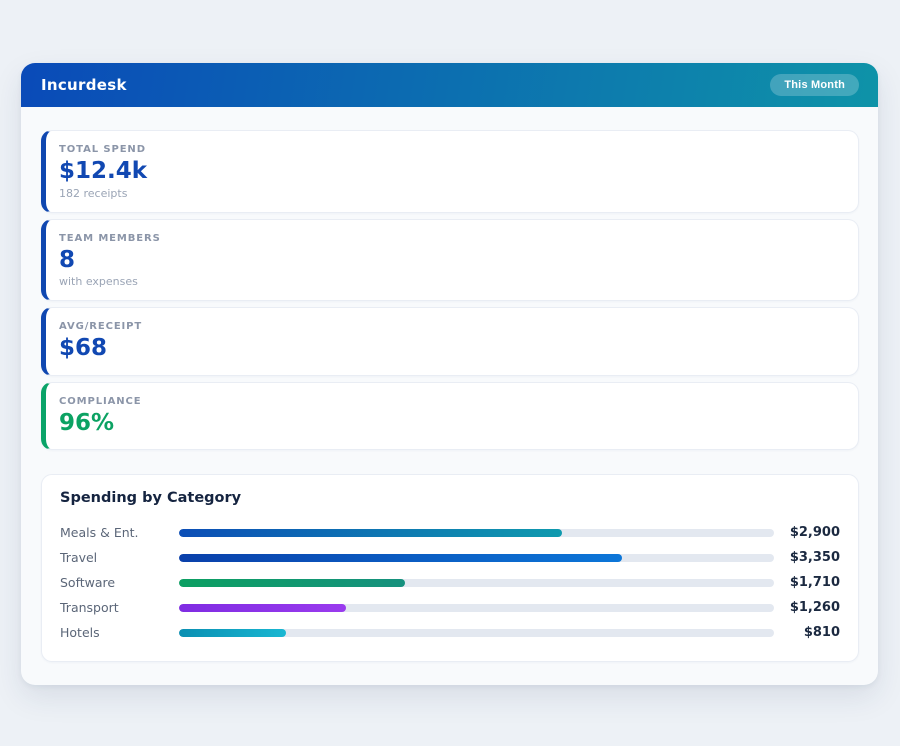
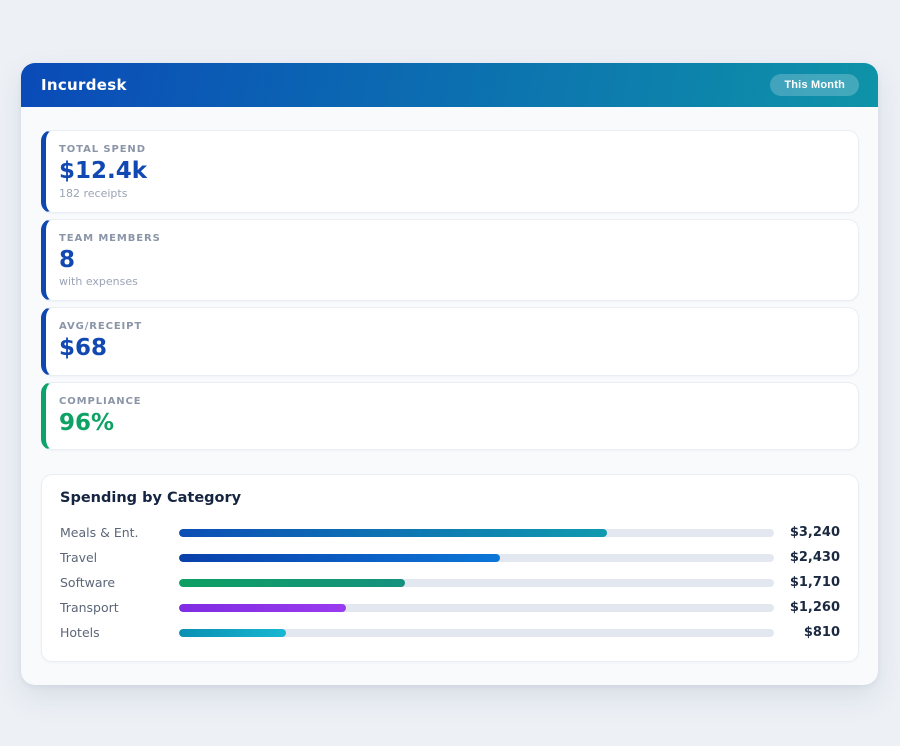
Meals & Ent.: $2,900 -> $3,240
Travel: $3,350 -> $2,430
